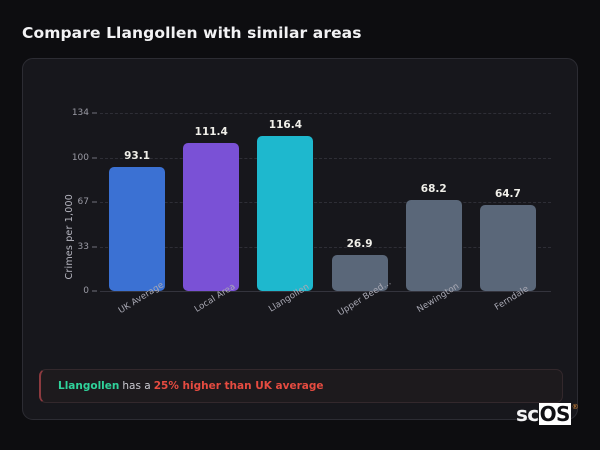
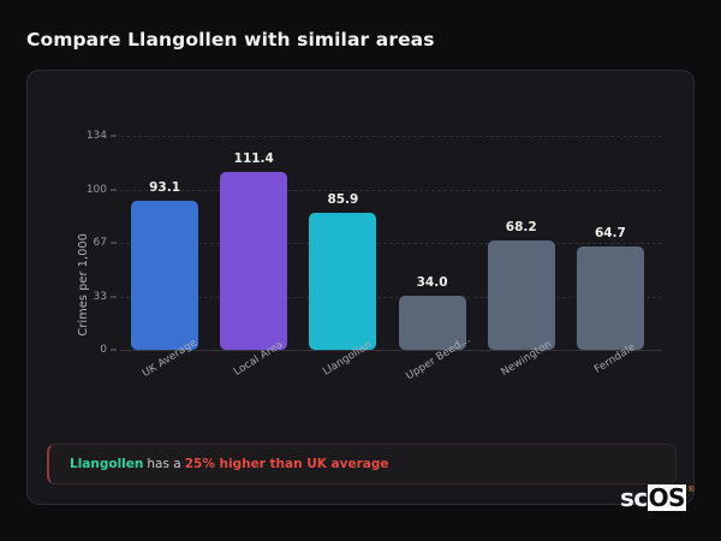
Llangollen: 116.4 -> 85.9
Upper Beed...: 26.9 -> 34.0
